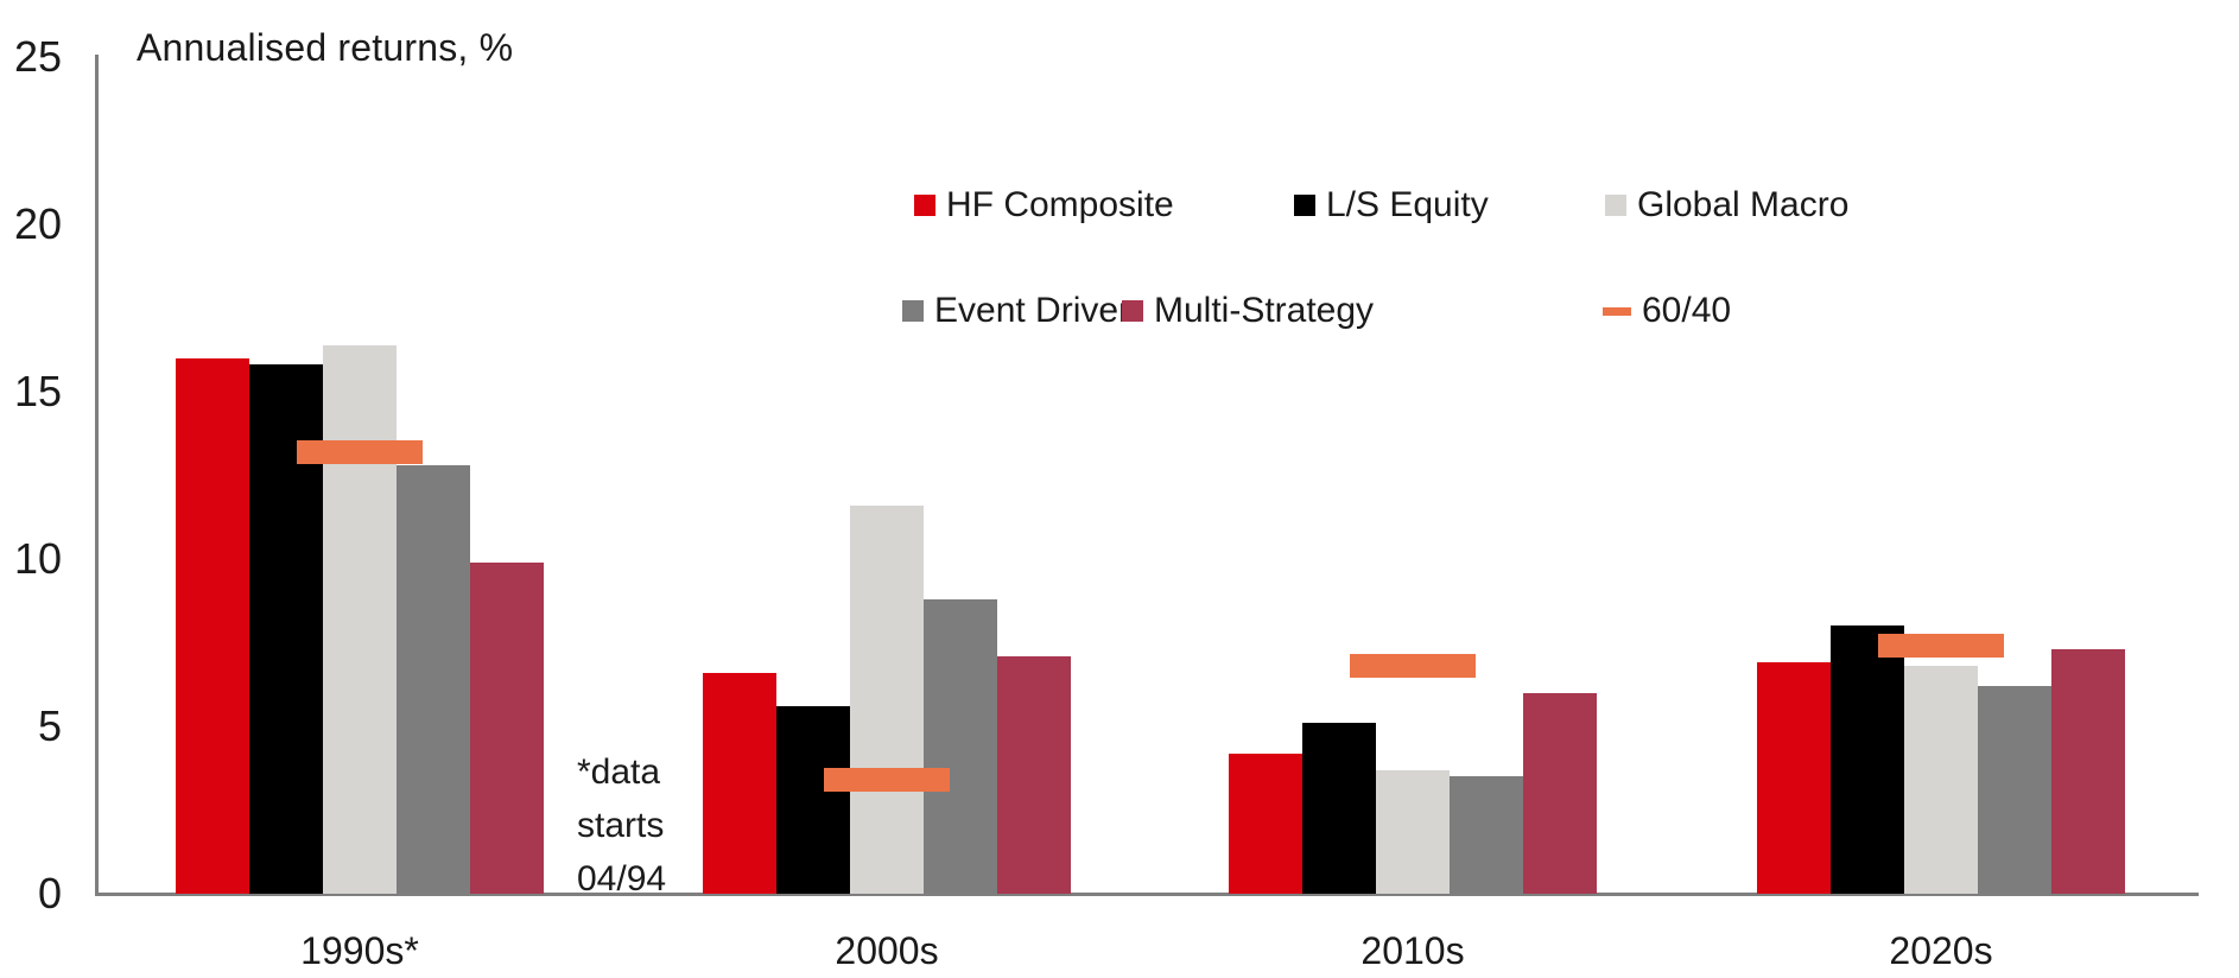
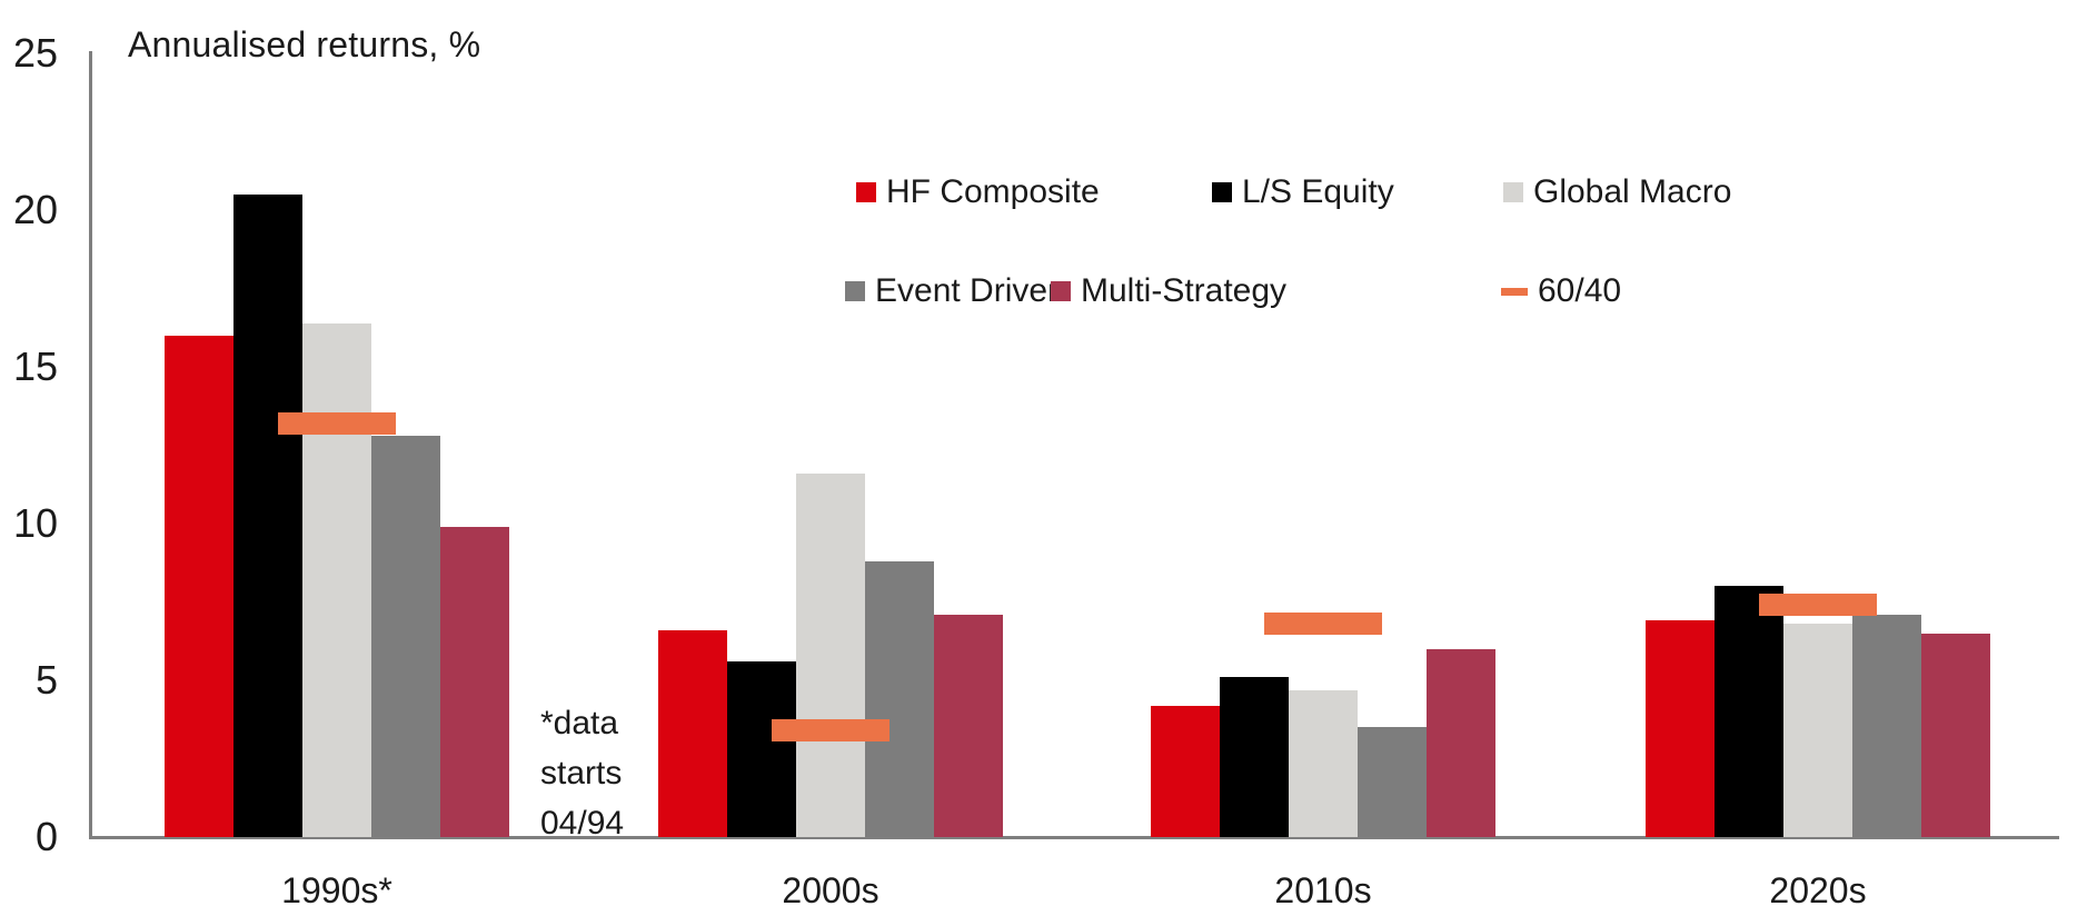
L/S Equity/1990s*: 15.8 -> 20.5
Global Macro/2010s: 3.7 -> 4.7
Event Driven/2020s: 6.2 -> 7.1
Multi-Strategy/2020s: 7.3 -> 6.5
